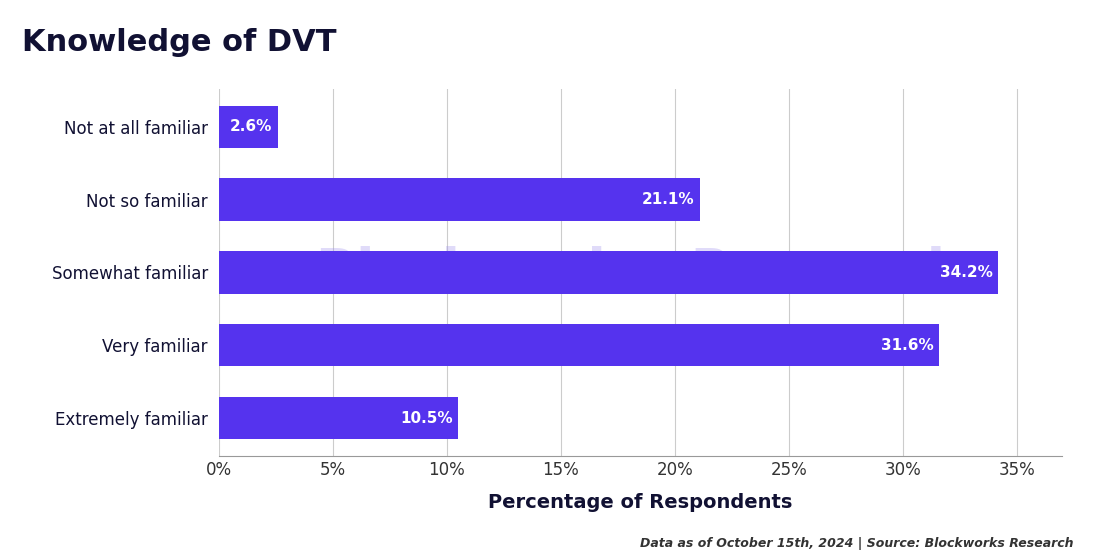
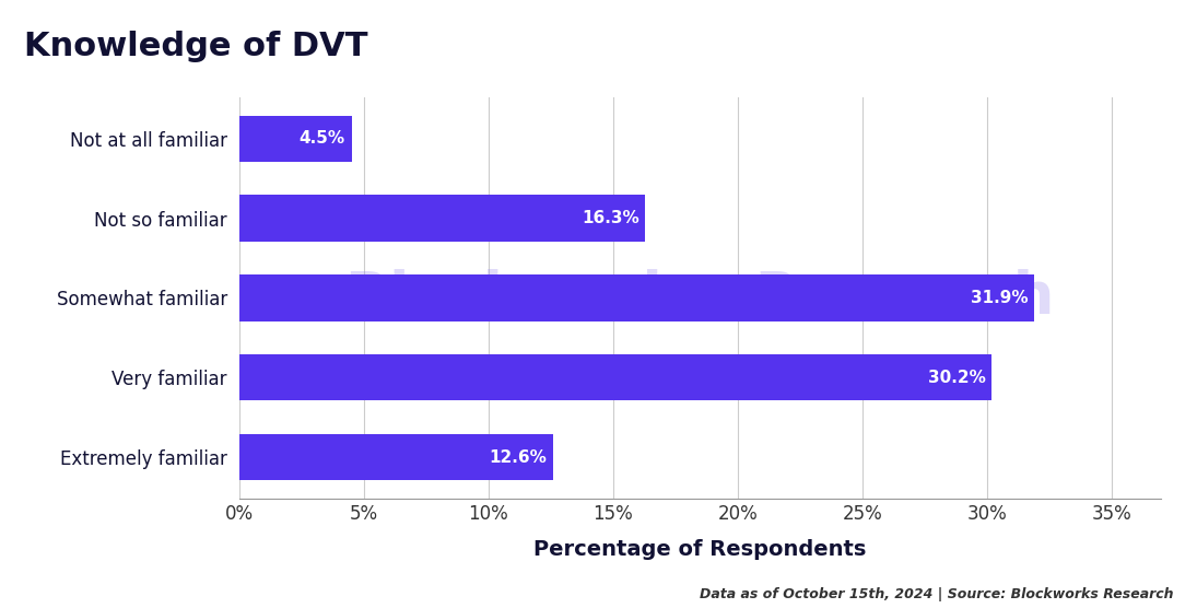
Not at all familiar: 2.6% -> 4.5%
Not so familiar: 21.1% -> 16.3%
Somewhat familiar: 34.2% -> 31.9%
Very familiar: 31.6% -> 30.2%
Extremely familiar: 10.5% -> 12.6%
